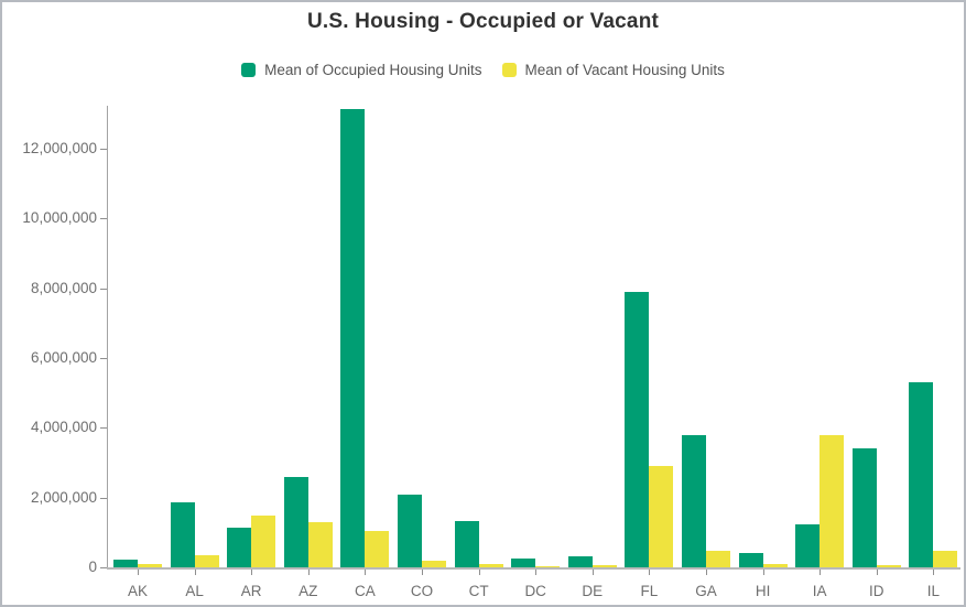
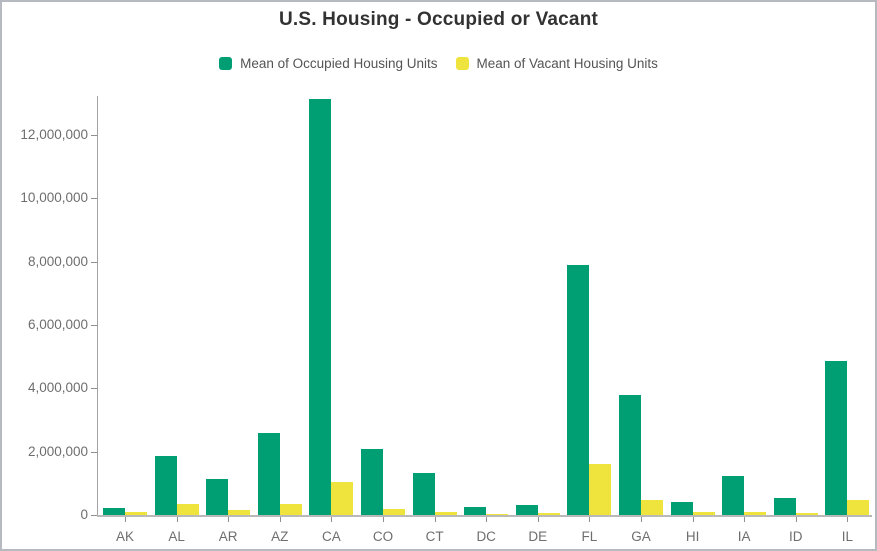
Mean of Vacant Housing Units/AR: 1500000 -> 200000
Mean of Vacant Housing Units/AZ: 1300000 -> 400000
Mean of Vacant Housing Units/FL: 2900000 -> 1600000
Mean of Vacant Housing Units/IA: 3800000 -> 100000
Mean of Occupied Housing Units/ID: 3400000 -> 600000
Mean of Occupied Housing Units/IL: 5300000 -> 4800000
